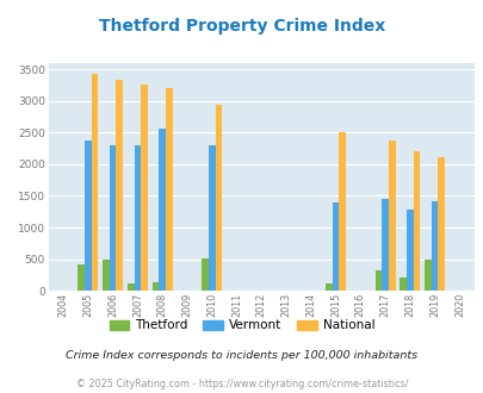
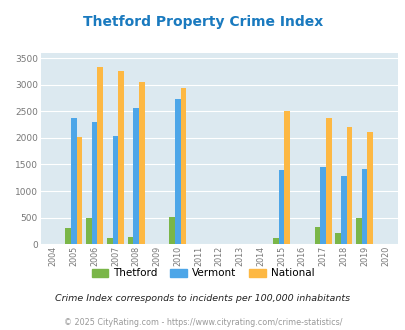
Thetford/2005: 420 -> 300
National/2005: 3420 -> 2020
Vermont/2007: 2300 -> 2040
National/2008: 3200 -> 3060
Vermont/2010: 2290 -> 2740
